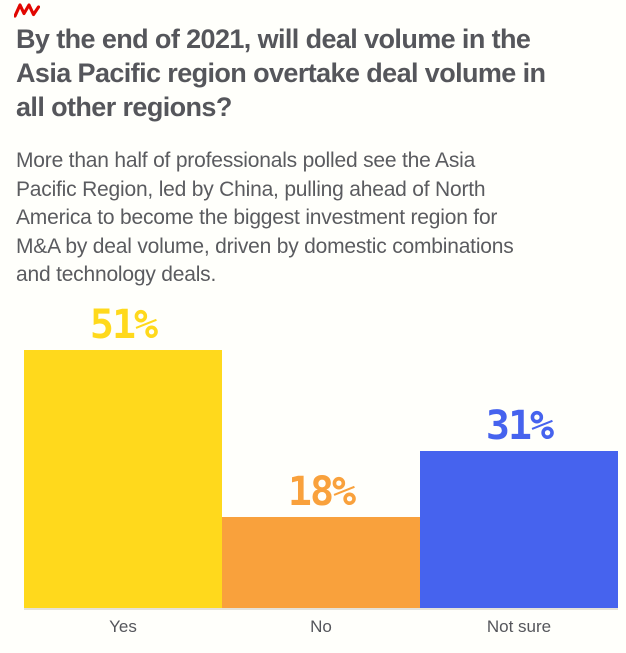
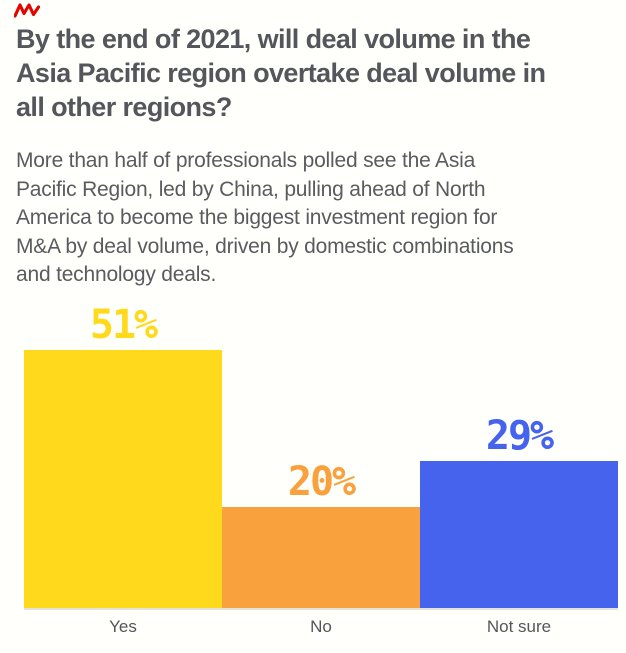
No: 18% -> 20%
Not sure: 31% -> 29%
